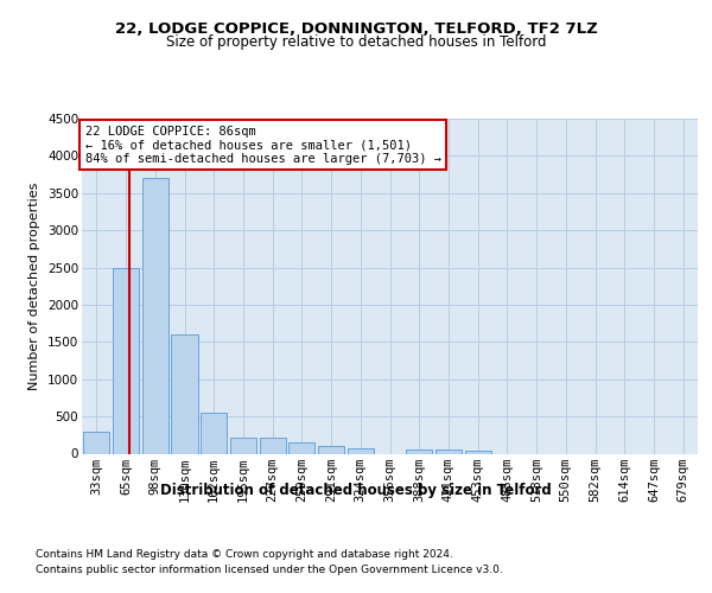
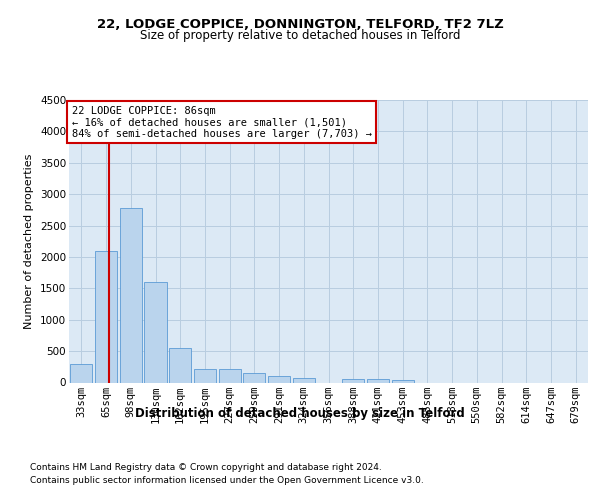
65sqm: 2500 -> 2100
98sqm: 3700 -> 2780
